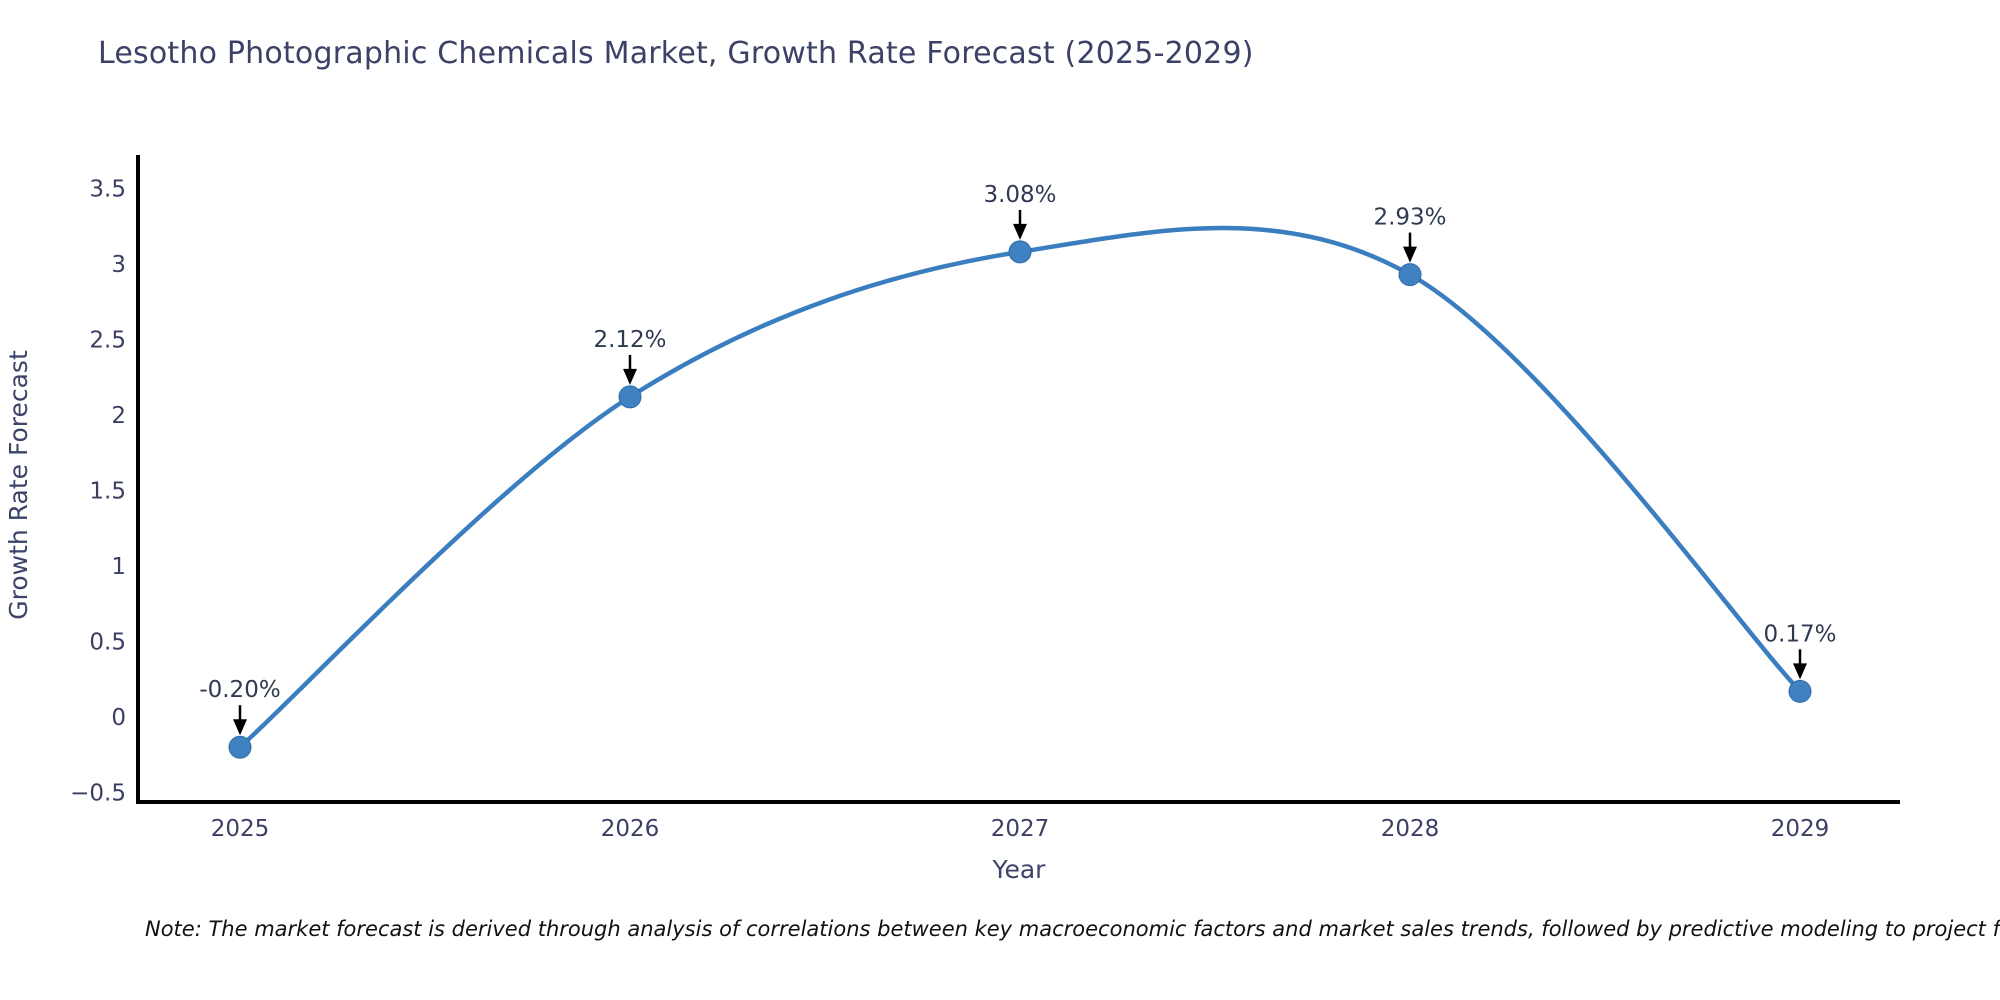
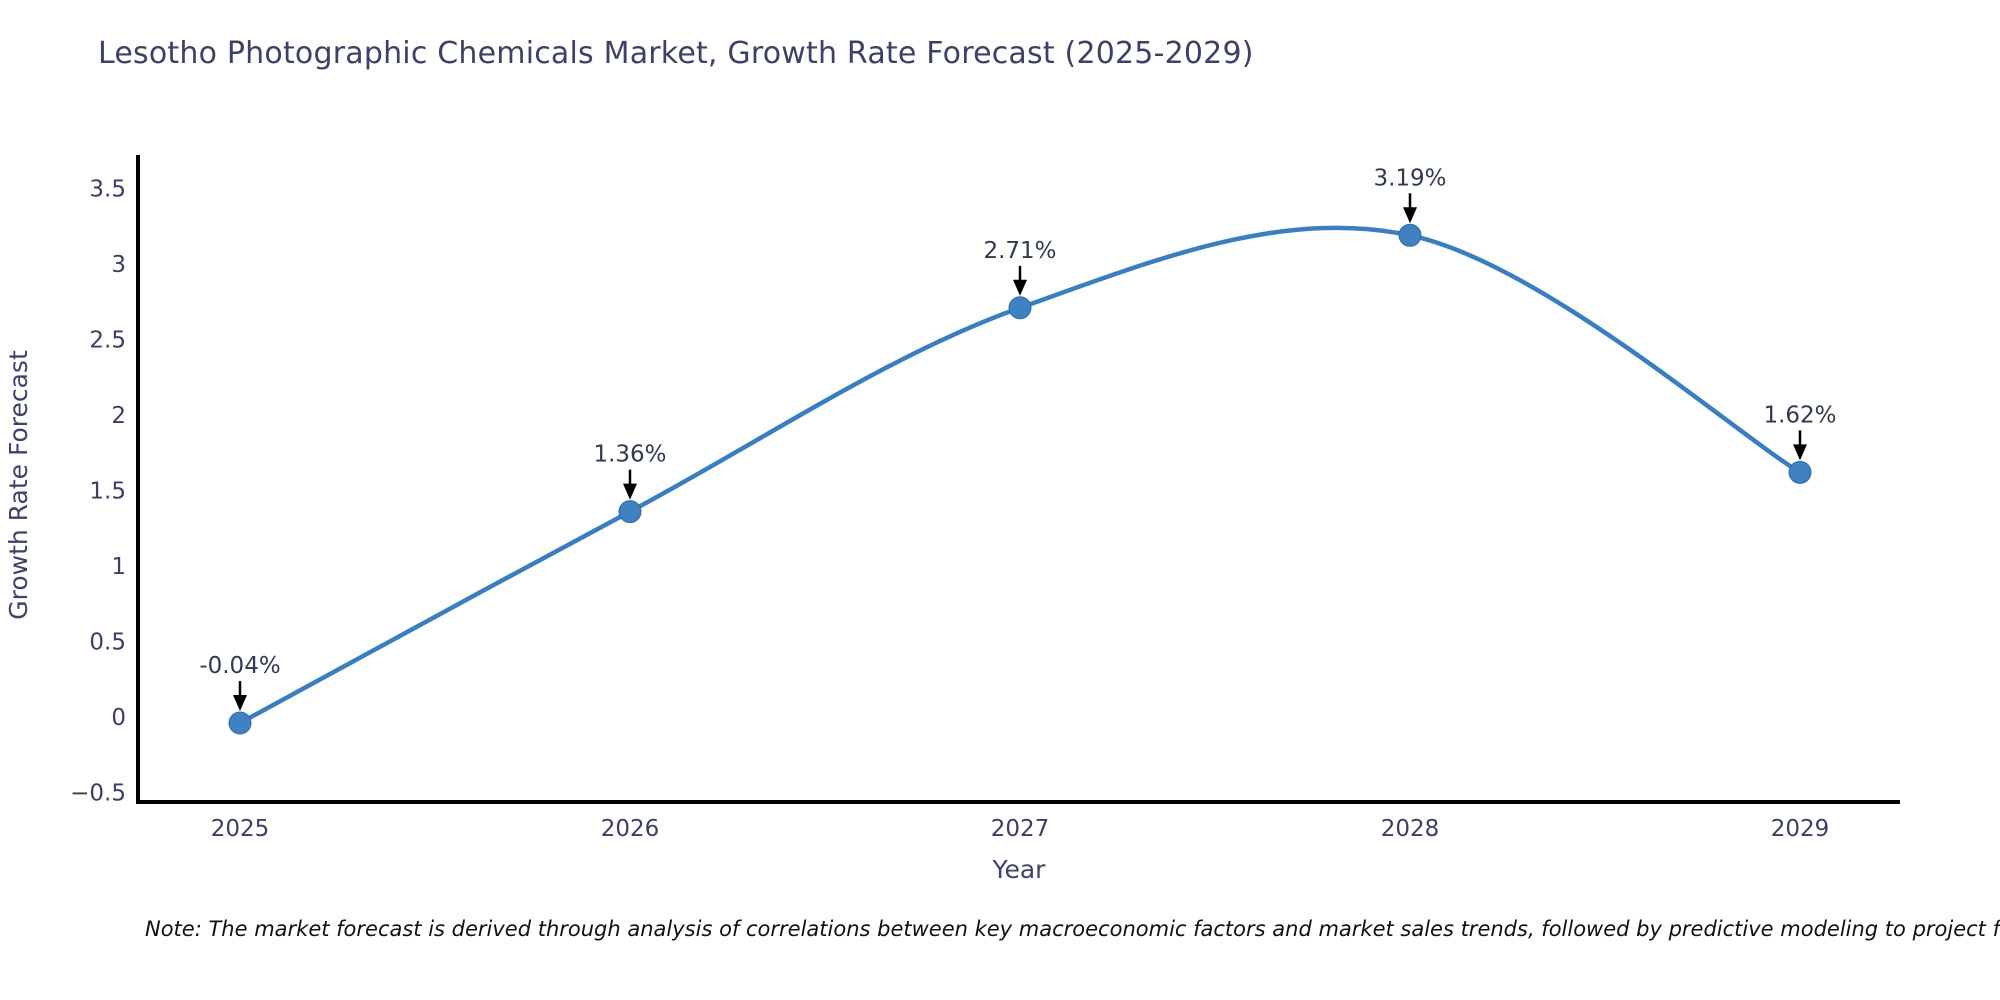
2025: -0.20% -> -0.04%
2026: 2.12% -> 1.36%
2027: 3.08% -> 2.71%
2028: 2.93% -> 3.19%
2029: 0.17% -> 1.62%
